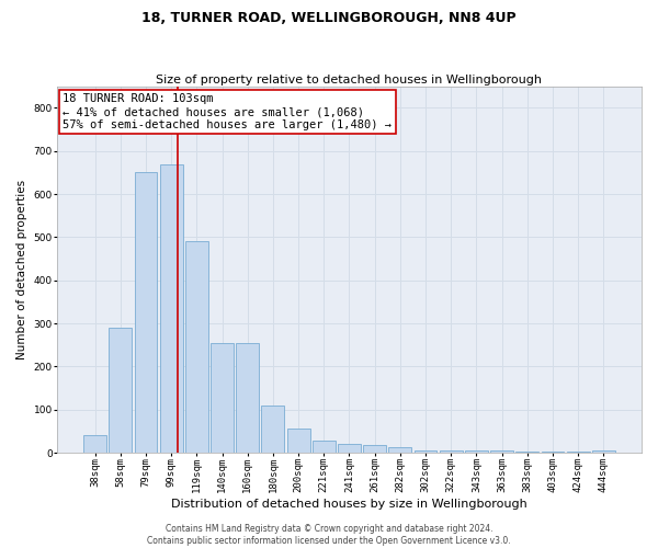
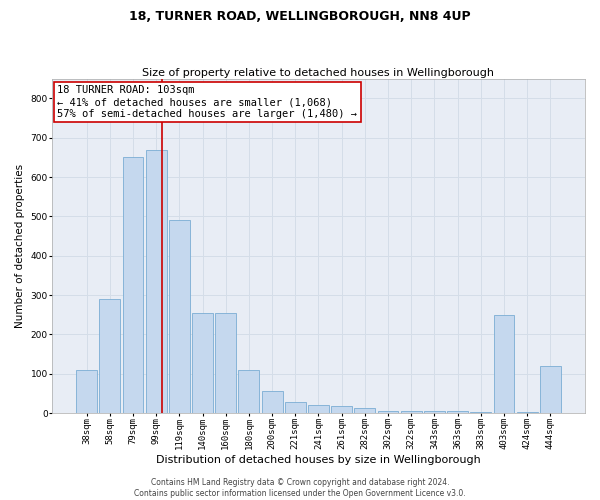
38sqm: 40 -> 110
403sqm: 2 -> 250
444sqm: 5 -> 120
